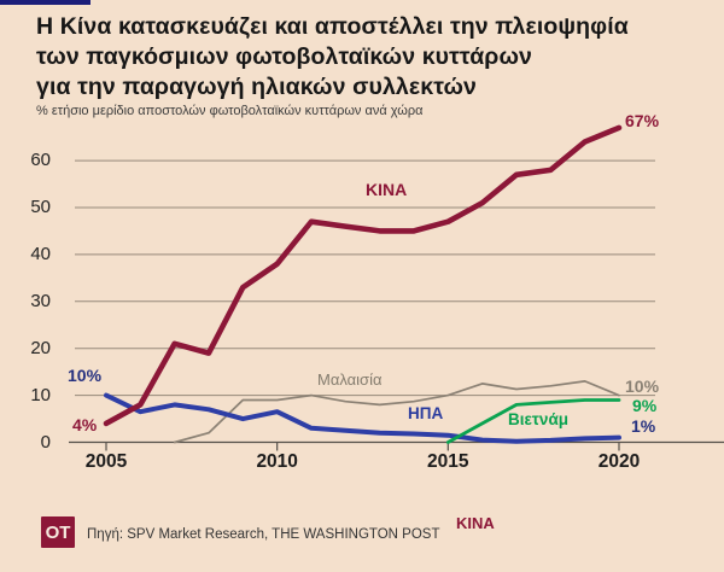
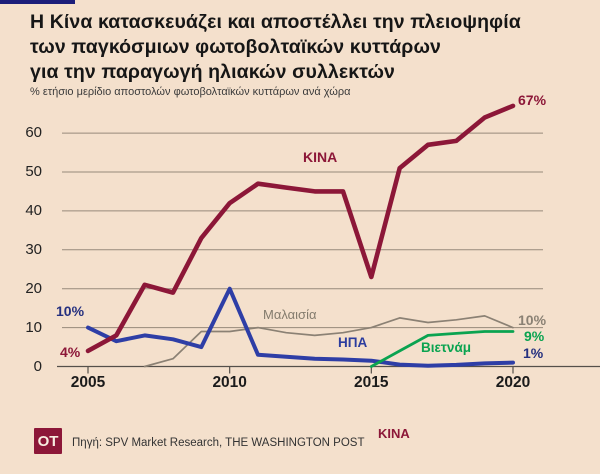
ΗΠΑ/2010: 6 -> 20
ΚΙΝΑ/2010: 38 -> 42
ΚΙΝΑ/2015: 47 -> 23
